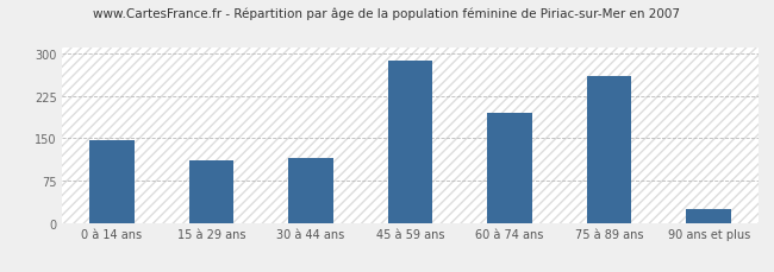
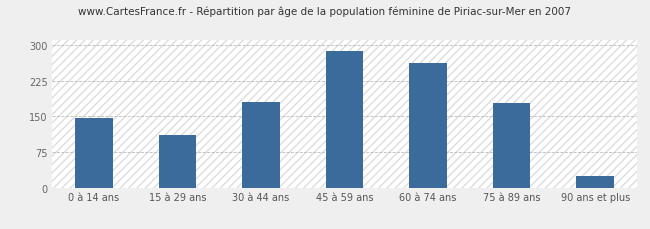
30 à 44 ans: 115 -> 180
60 à 74 ans: 195 -> 262
75 à 89 ans: 260 -> 178
